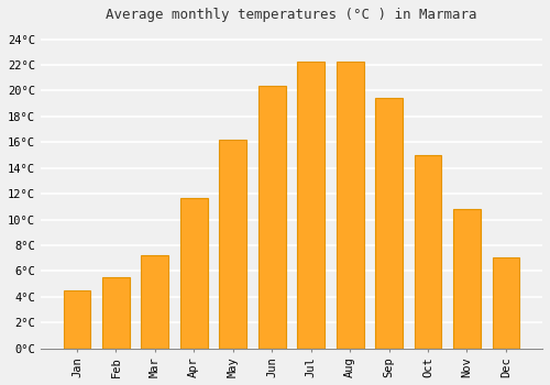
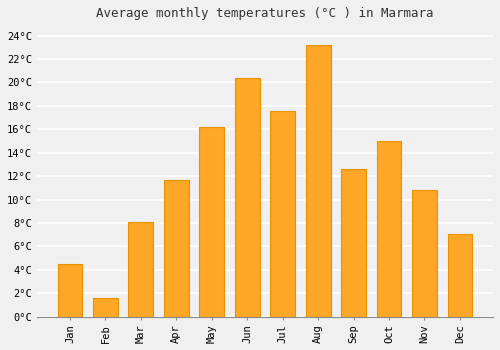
Feb: 5.5°C -> 1.6°C
Mar: 7.2°C -> 8.1°C
Jul: 22.3°C -> 17.6°C
Aug: 22.3°C -> 23.2°C
Sep: 19.4°C -> 12.6°C
